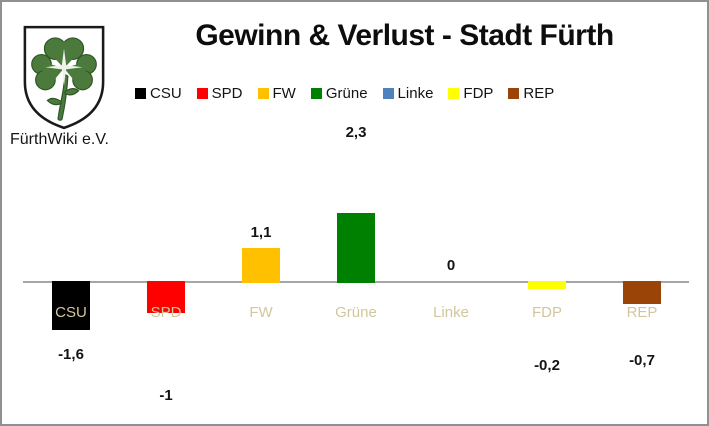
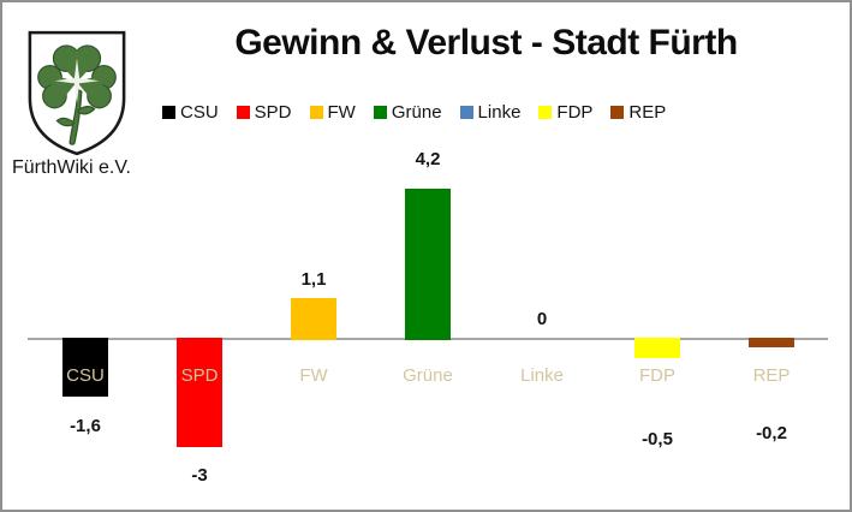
SPD: -1 -> -3
Grüne: 2,3 -> 4,2
FDP: -0,2 -> -0,5
REP: -0,7 -> -0,2
